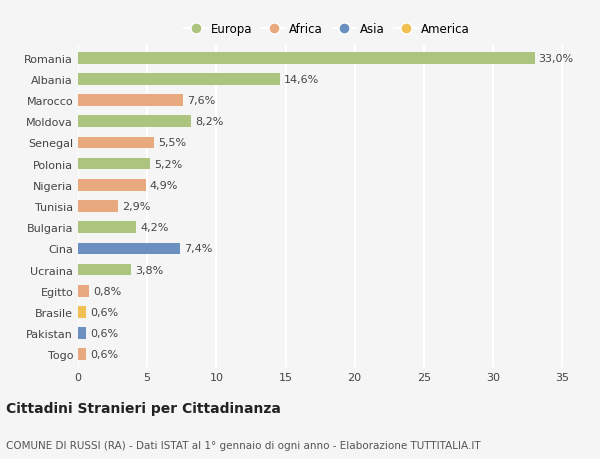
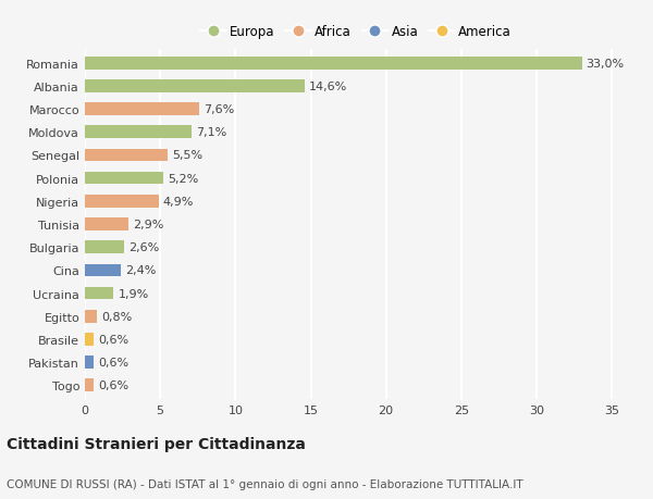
Moldova: 8,2% -> 7,1%
Bulgaria: 4,2% -> 2,6%
Cina: 7,4% -> 2,4%
Ucraina: 3,8% -> 1,9%
